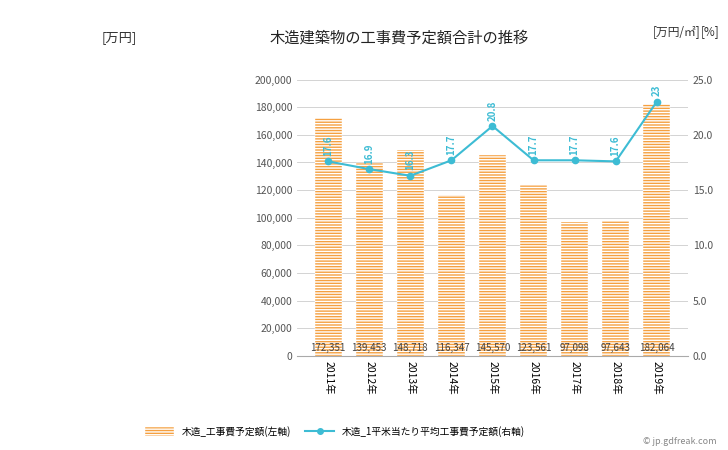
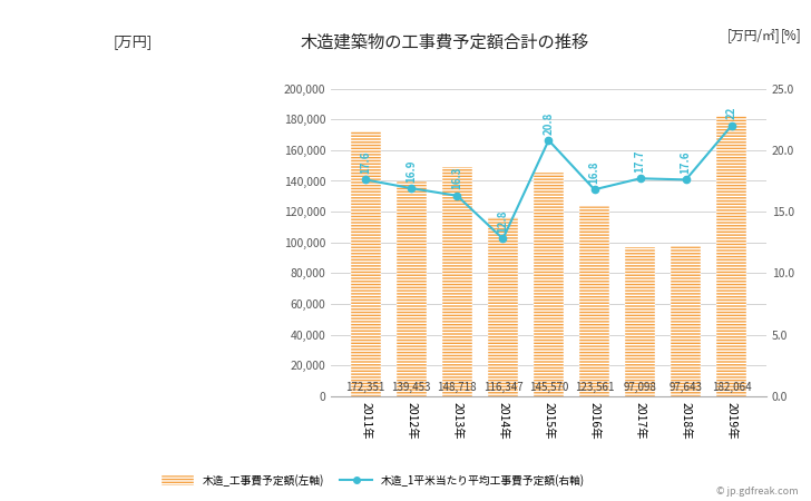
木造_1平米当たり平均工事費予定額(右軸)/2014年: 17.7 -> 12.8
木造_1平米当たり平均工事費予定額(右軸)/2016年: 17.7 -> 16.8
木造_1平米当たり平均工事費予定額(右軸)/2019年: 23 -> 22
